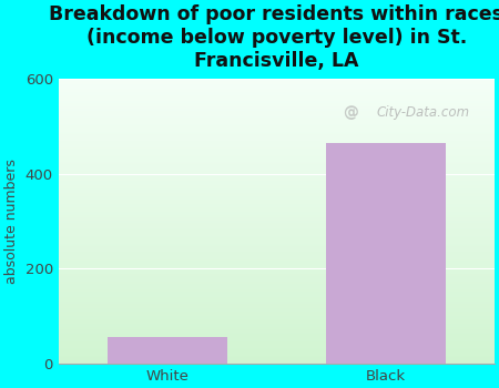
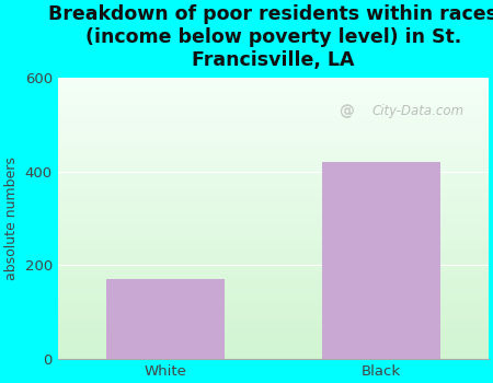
White: 55 -> 170
Black: 465 -> 420
